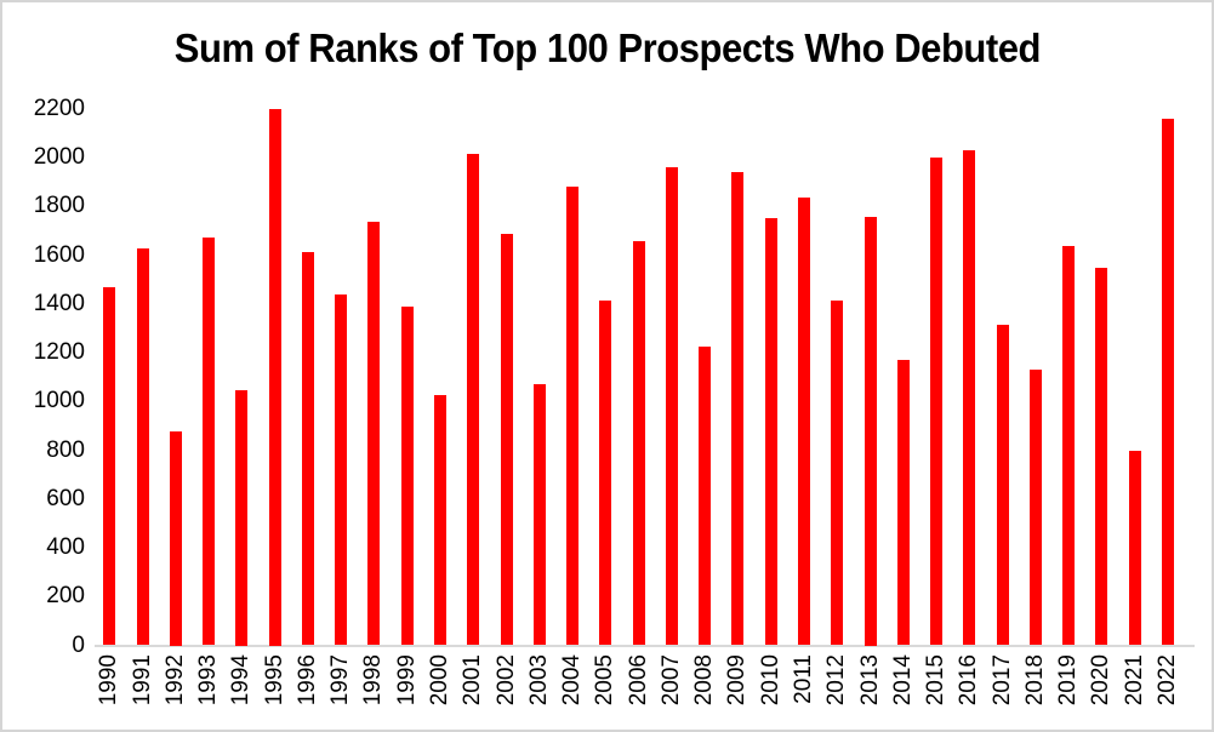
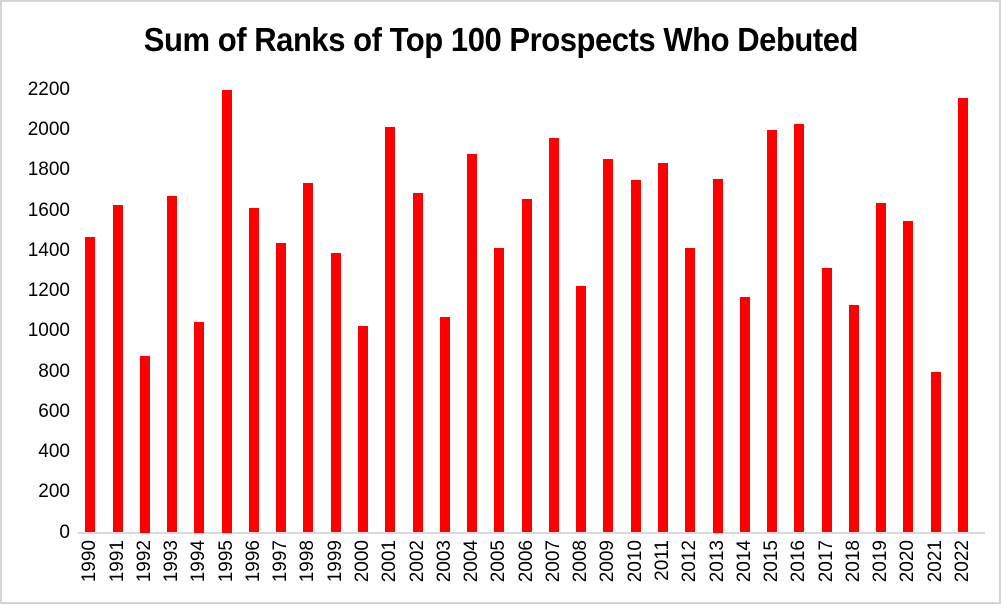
2009: 1940 -> 1860
